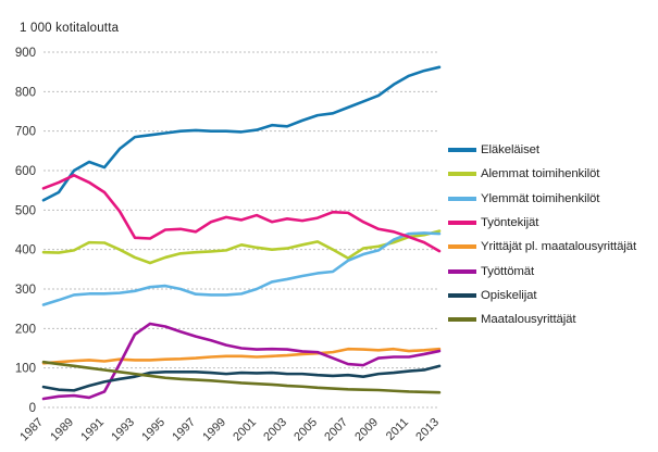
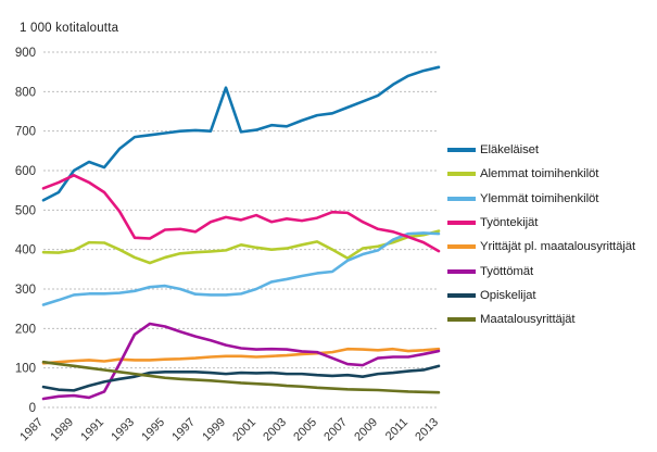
Eläkeläiset/1999: 700 -> 810
